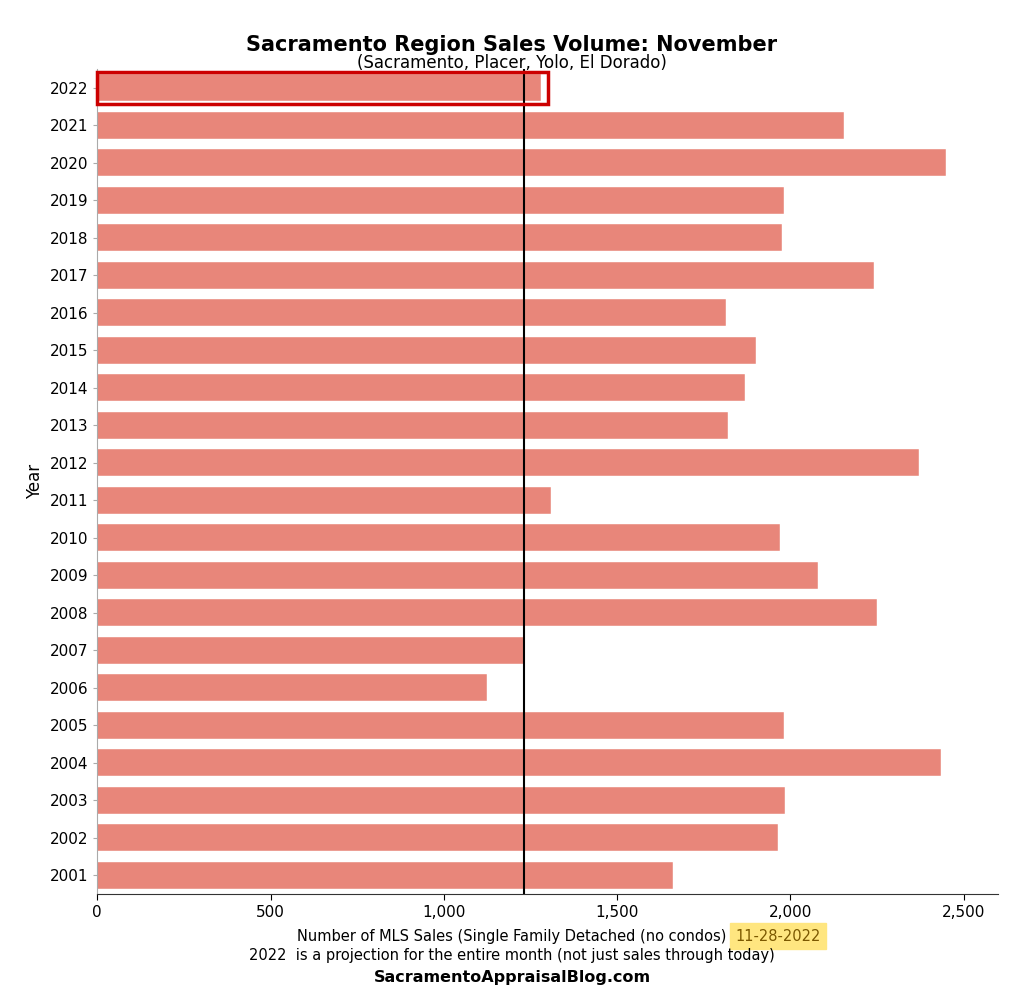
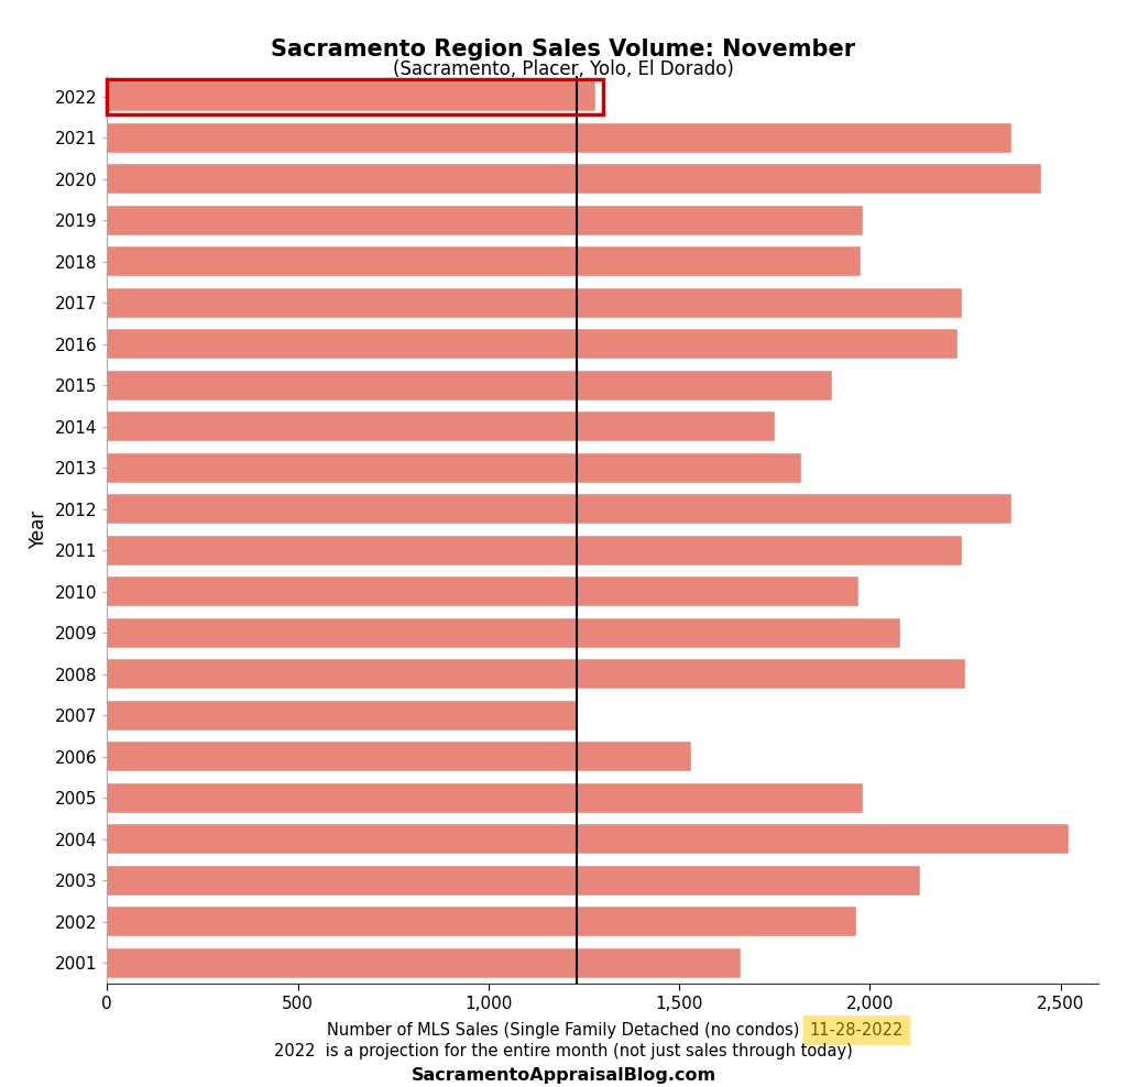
2021: 2,155 -> 2,370
2016: 1,815 -> 2,230
2014: 1,870 -> 1,750
2011: 1,310 -> 2,240
2006: 1,125 -> 1,530
2004: 2,435 -> 2,520
2003: 1,985 -> 2,130
